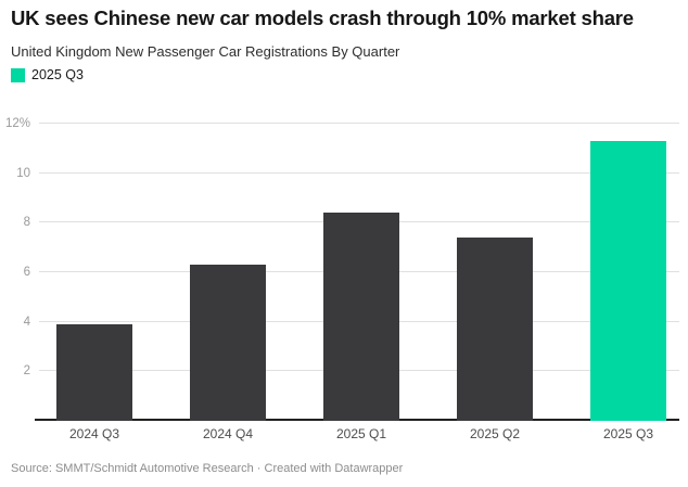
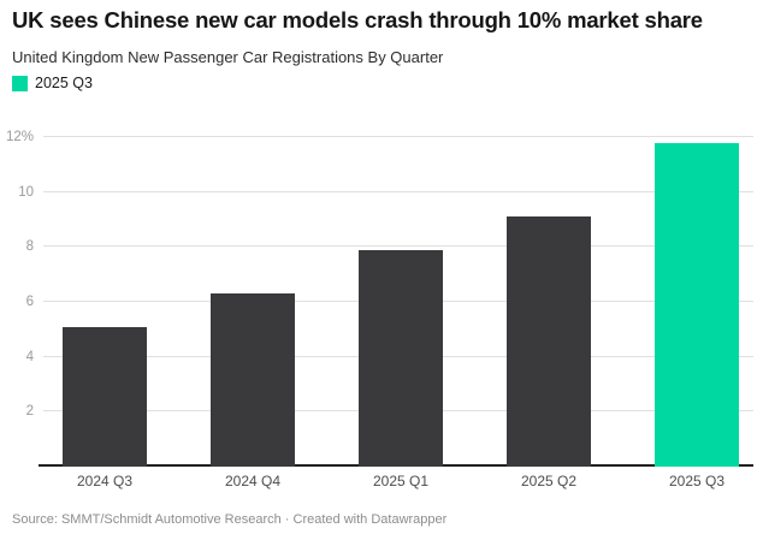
2024 Q3: 3.9% -> 5.1%
2025 Q1: 8.4% -> 7.9%
2025 Q2: 7.4% -> 9.1%
2025 Q3: 11.3% -> 11.8%
